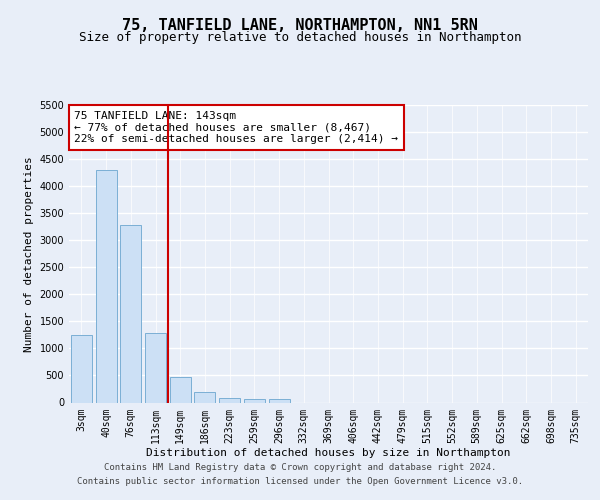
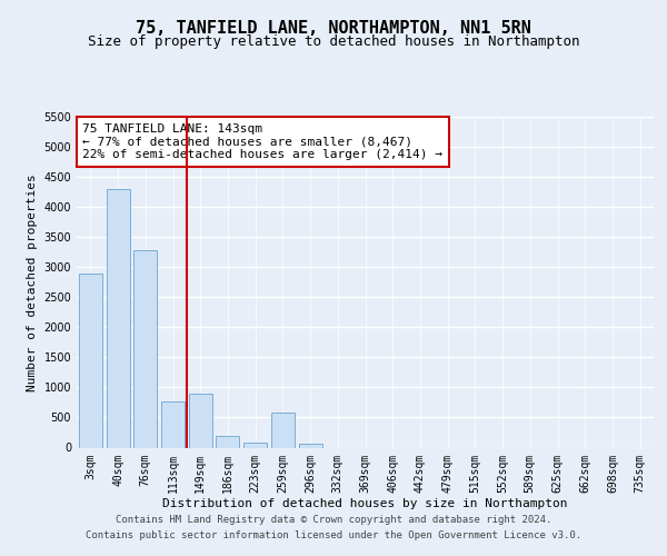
3sqm: 1250 -> 2900
113sqm: 1280 -> 760
149sqm: 480 -> 900
259sqm: 70 -> 580
